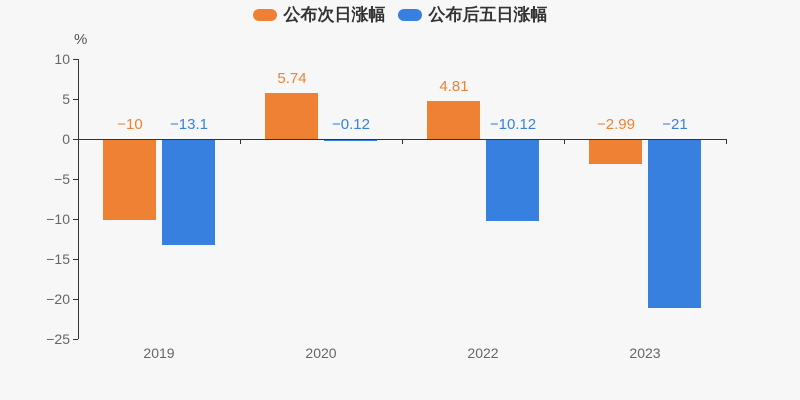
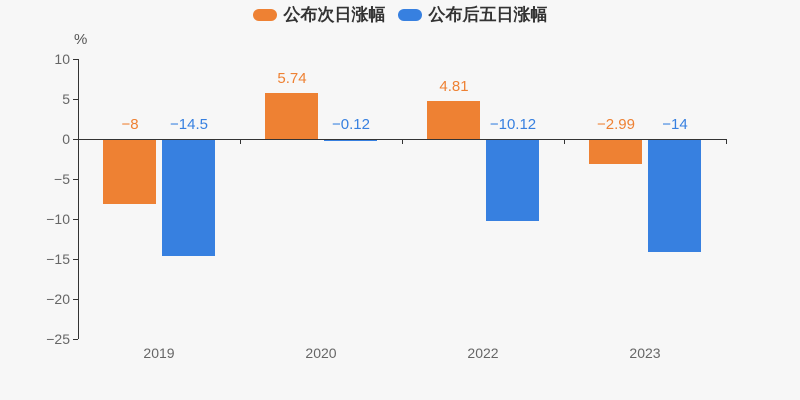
公布次日涨幅/2019: −10 -> −8
公布后五日涨幅/2019: −13.1 -> −14.5
公布后五日涨幅/2023: −21 -> −14
